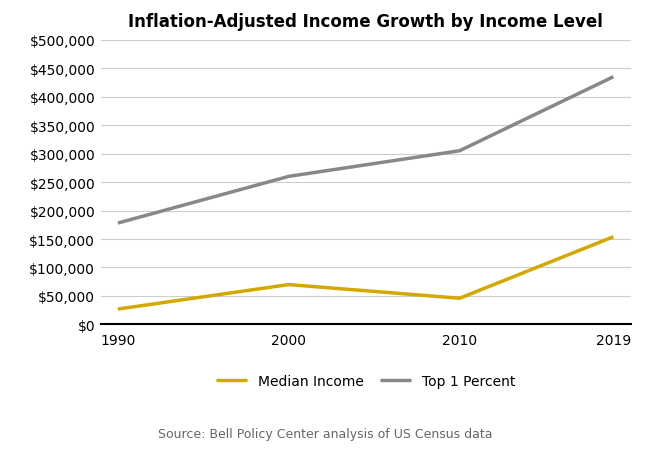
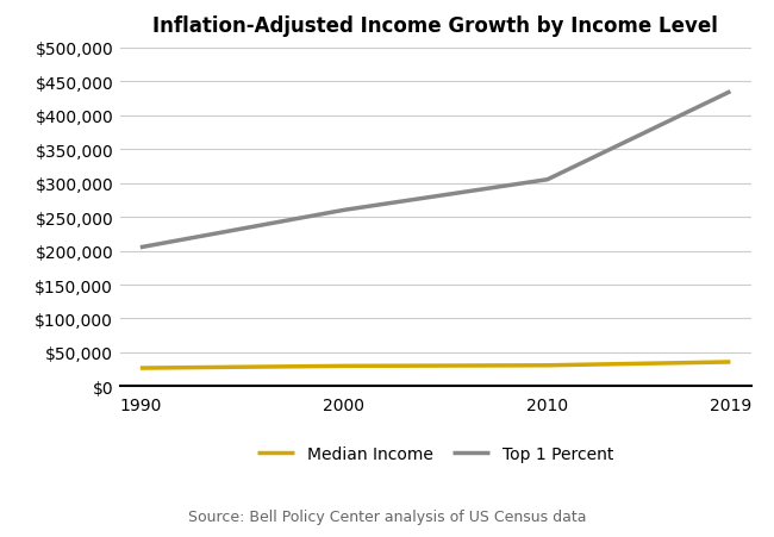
Top 1 Percent/1990: $178,000 -> $205,000
Median Income/2000: $70,000 -> $30,000
Median Income/2010: $46,000 -> $31,000
Median Income/2019: $154,000 -> $36,000
